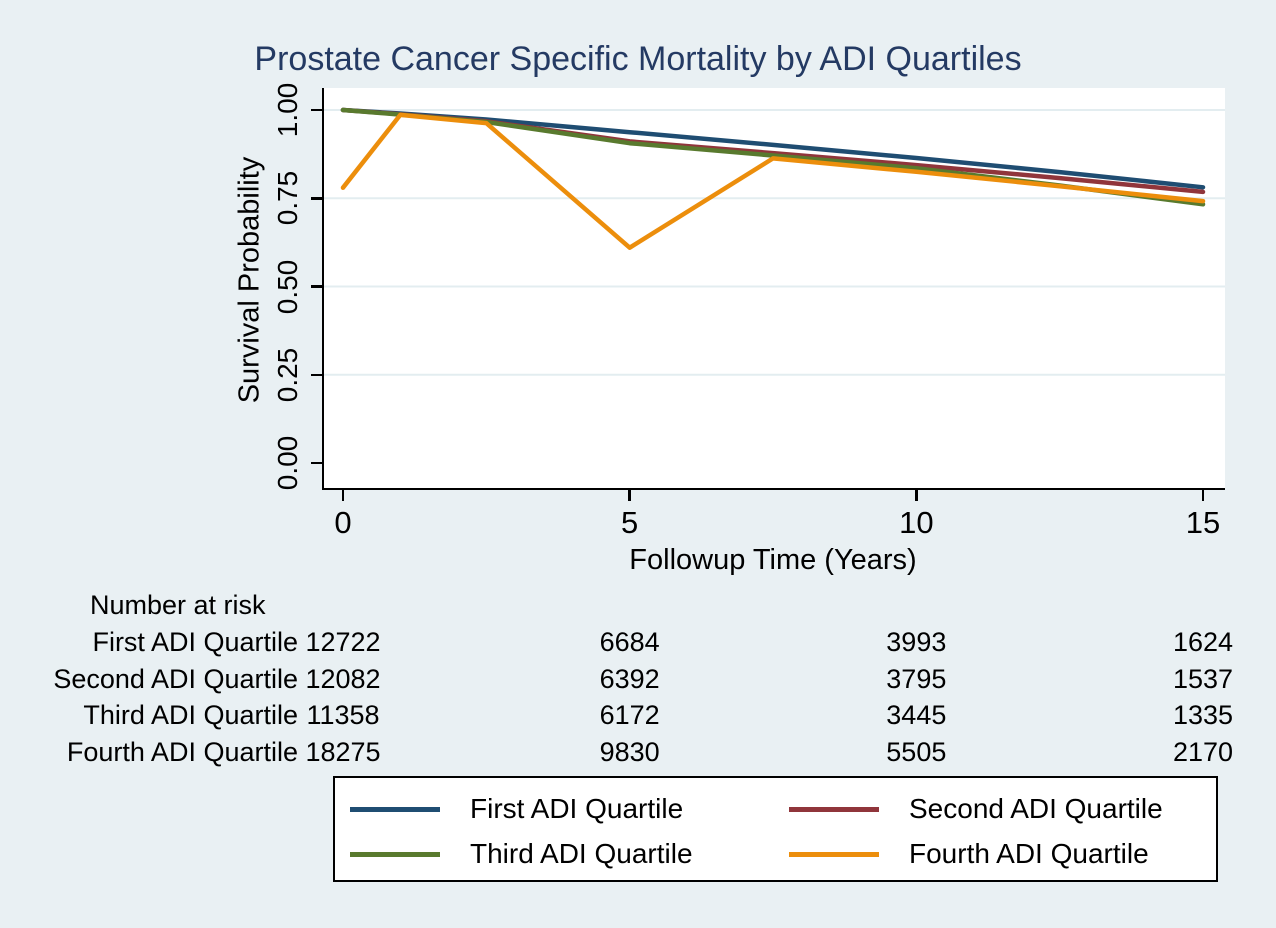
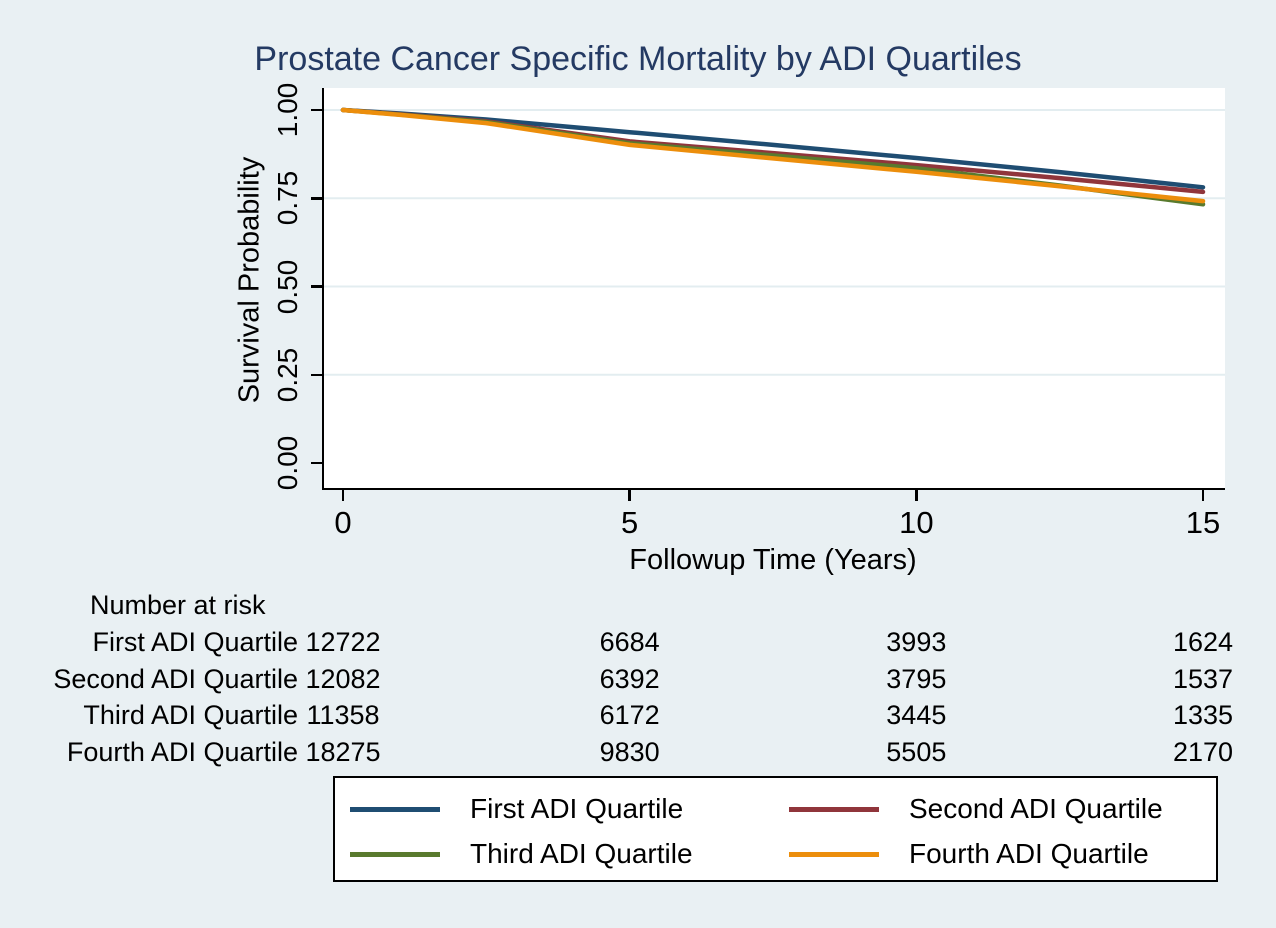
Fourth ADI Quartile/0: 0.78 -> 1.00
Fourth ADI Quartile/5: 0.61 -> 0.90
